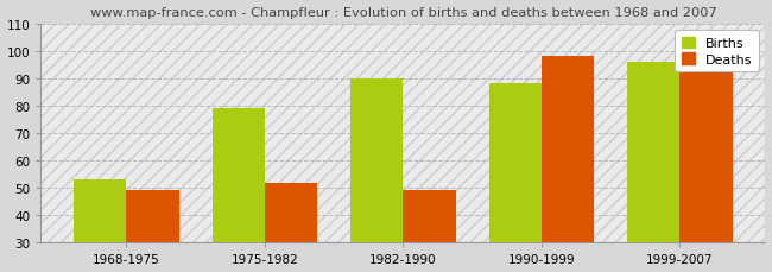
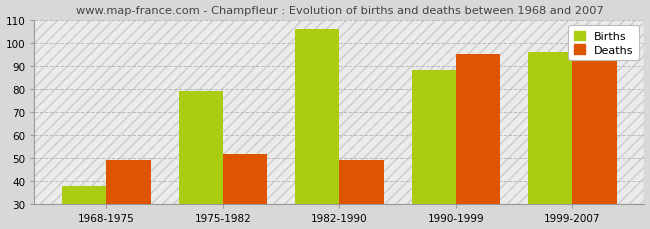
Births/1968-1975: 53 -> 38
Births/1982-1990: 90 -> 106
Deaths/1990-1999: 98 -> 95
